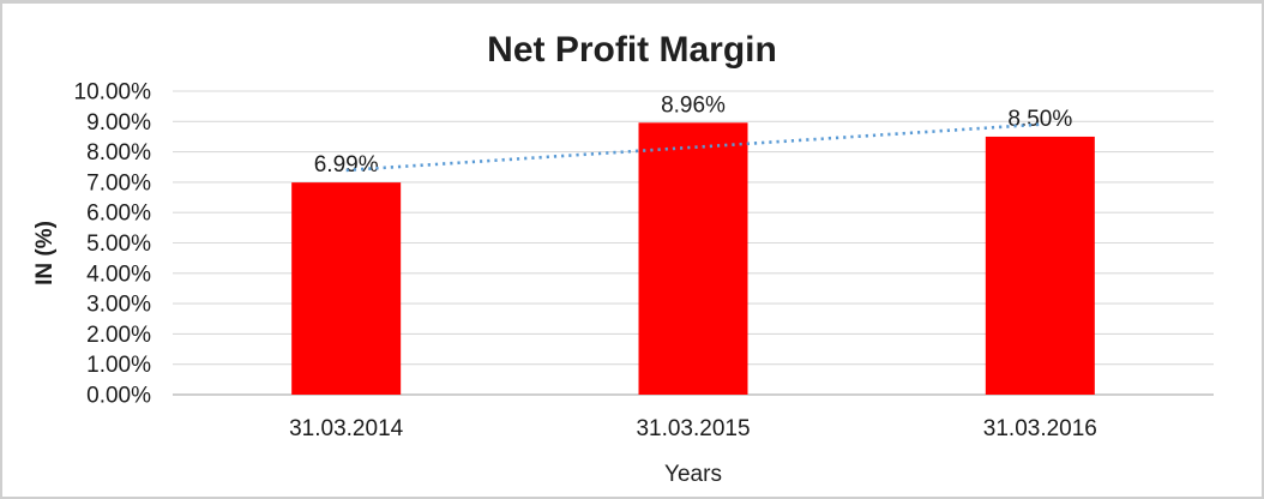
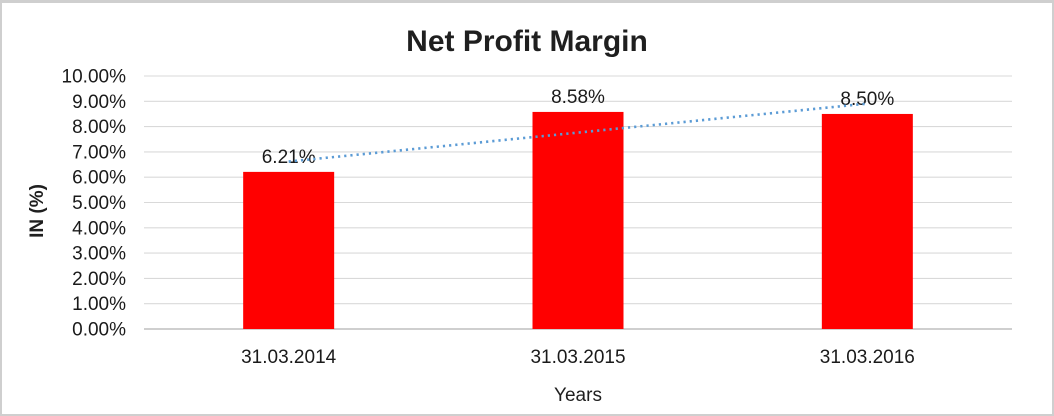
31.03.2014: 6.99% -> 6.21%
31.03.2015: 8.96% -> 8.58%
